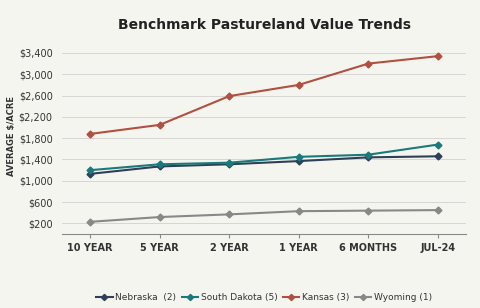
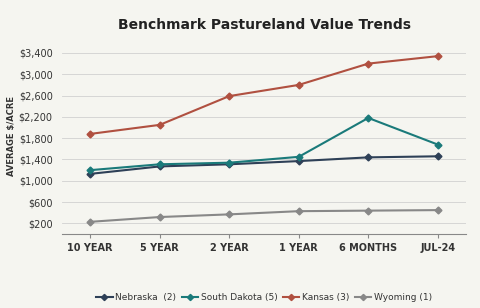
South Dakota (5)/6 MONTHS: $1,490 -> $2,180
